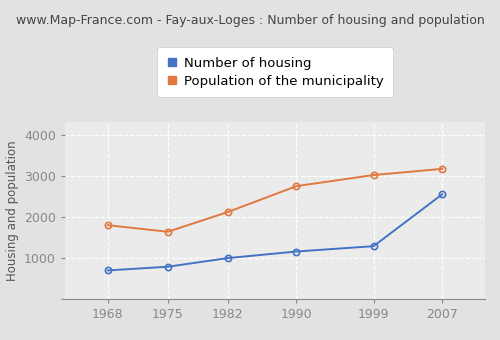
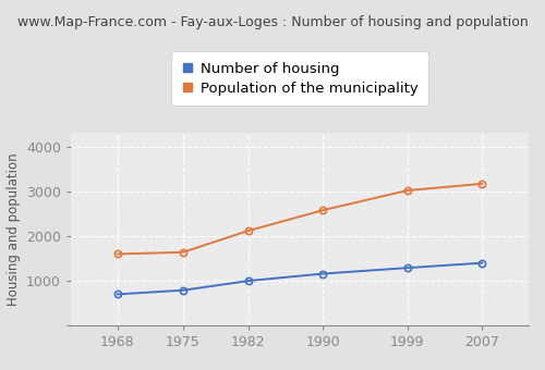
Population of the municipality/1968: 1800 -> 1600
Population of the municipality/1990: 2750 -> 2580
Number of housing/2007: 2550 -> 1400
